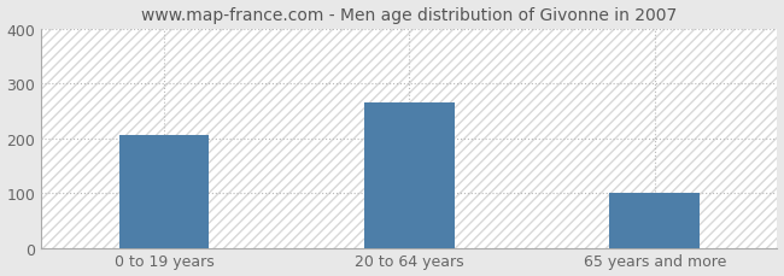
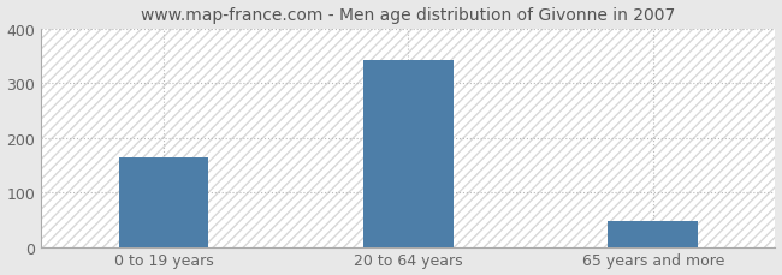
0 to 19 years: 205 -> 165
20 to 64 years: 265 -> 342
65 years and more: 100 -> 48
